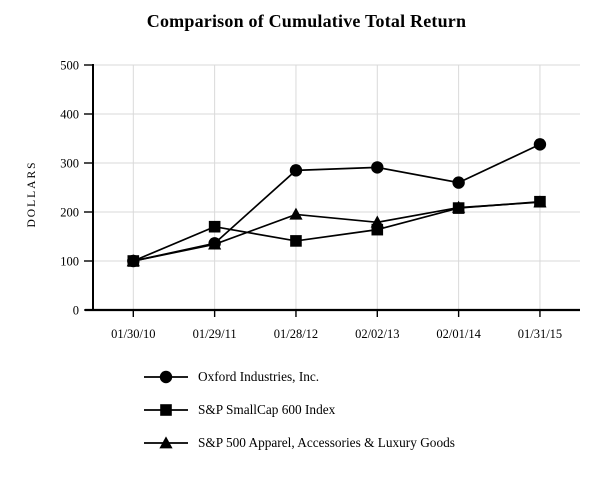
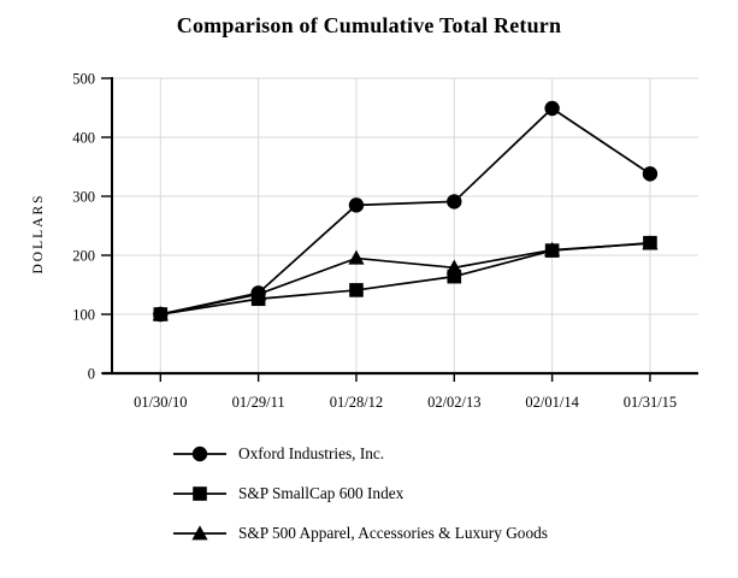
S&P SmallCap 600 Index/01/29/11: 170 -> 130
Oxford Industries, Inc./02/01/14: 260 -> 450
